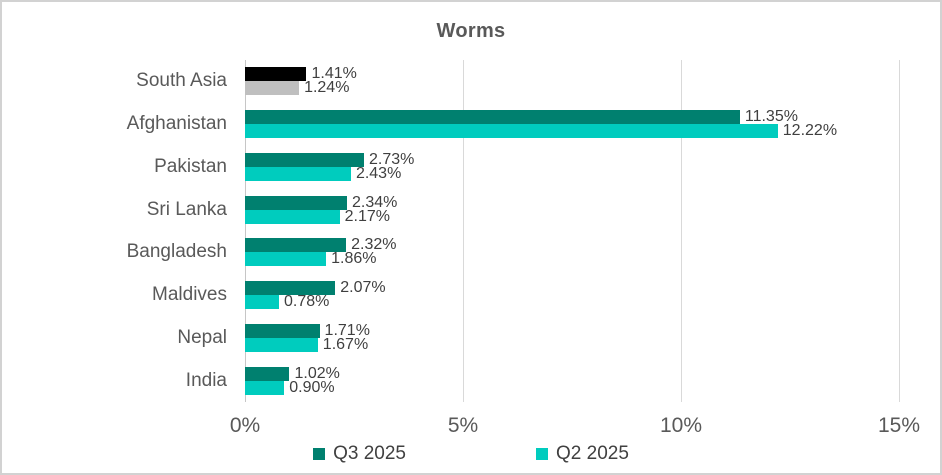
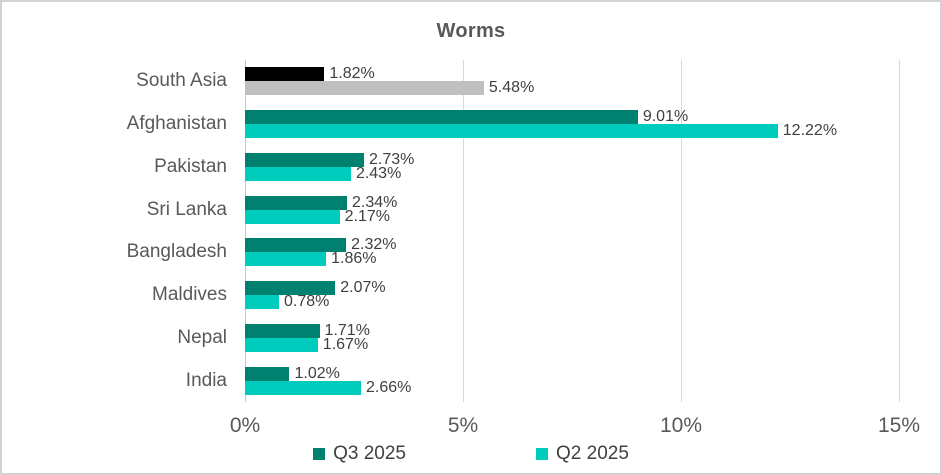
Q3 2025/South Asia: 1.41% -> 1.82%
Q2 2025/South Asia: 1.24% -> 5.48%
Q3 2025/Afghanistan: 11.35% -> 9.01%
Q2 2025/India: 0.90% -> 2.66%
